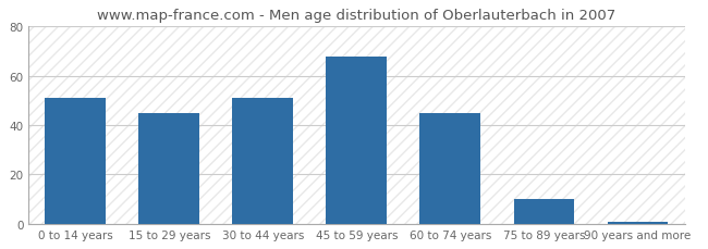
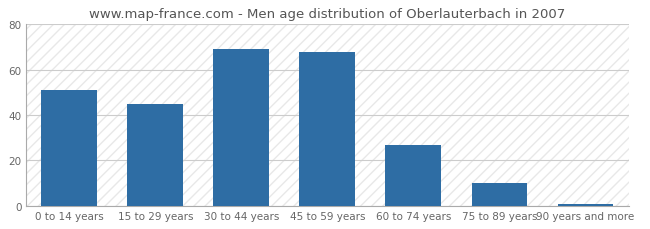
30 to 44 years: 51 -> 69
60 to 74 years: 45 -> 27
